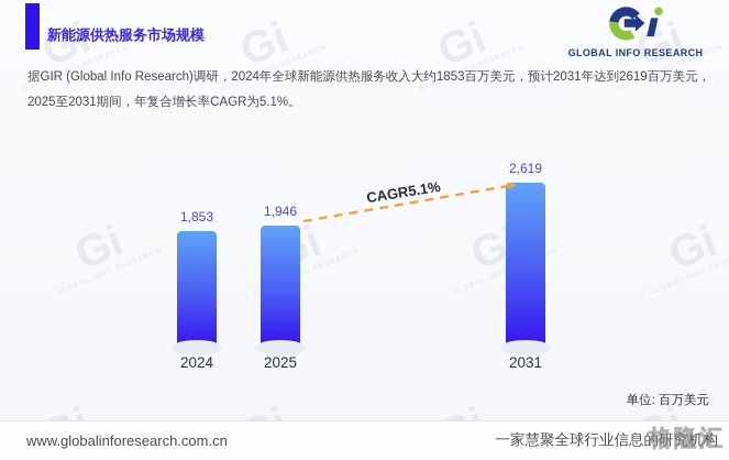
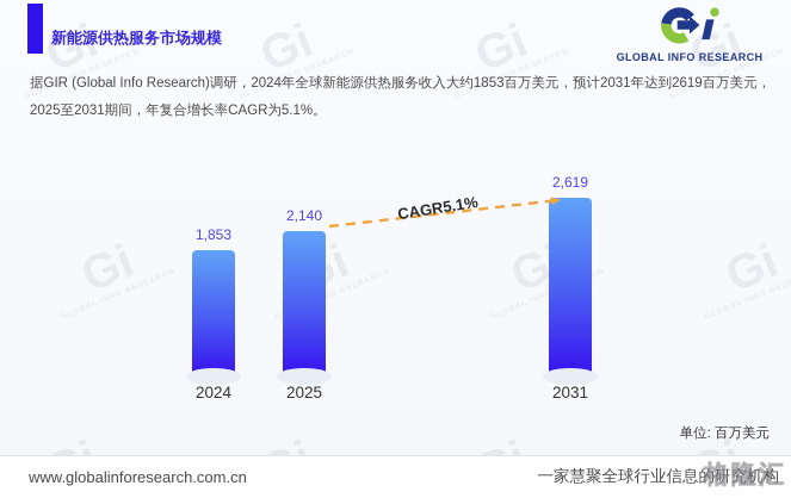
2025: 1,946 -> 2,140
